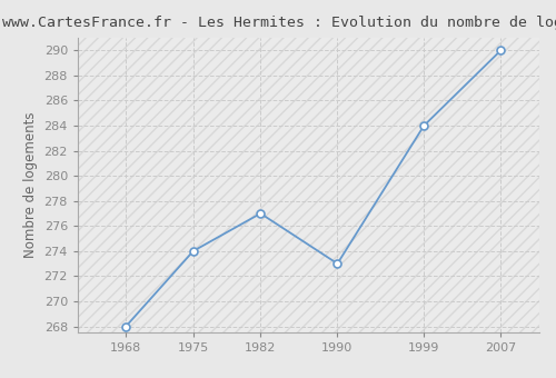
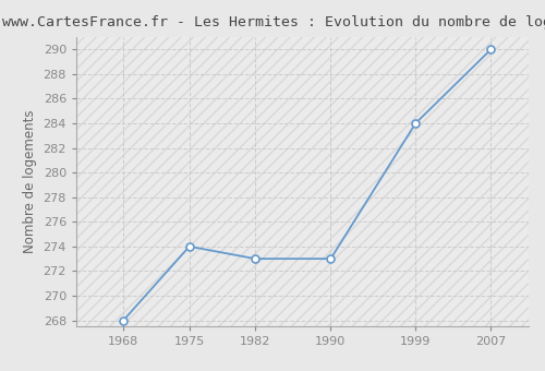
1982: 277 -> 273
